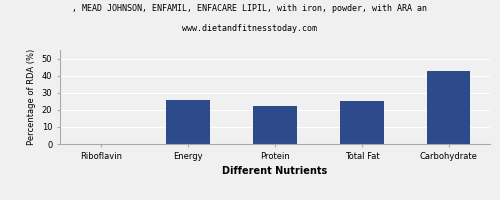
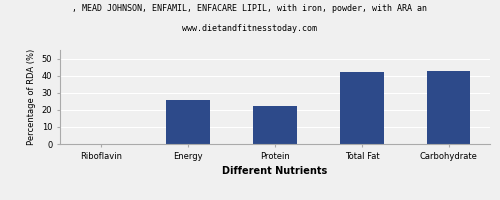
Total Fat: 25 -> 42
